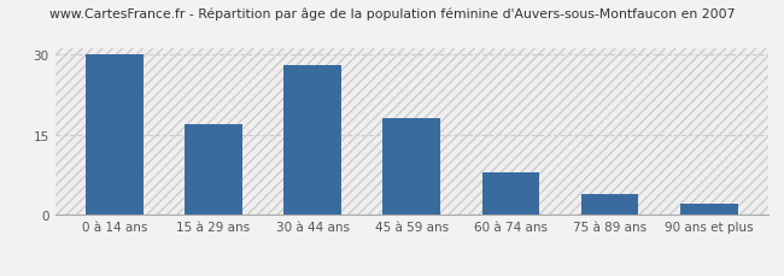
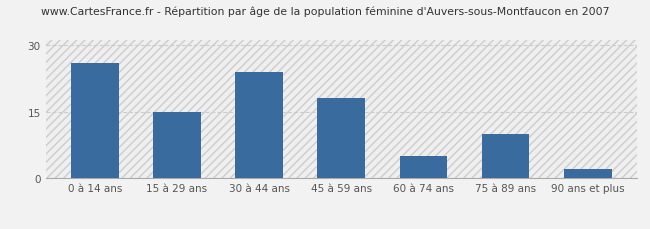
0 à 14 ans: 30 -> 26
15 à 29 ans: 17 -> 15
30 à 44 ans: 28 -> 24
60 à 74 ans: 8 -> 5
75 à 89 ans: 4 -> 10
